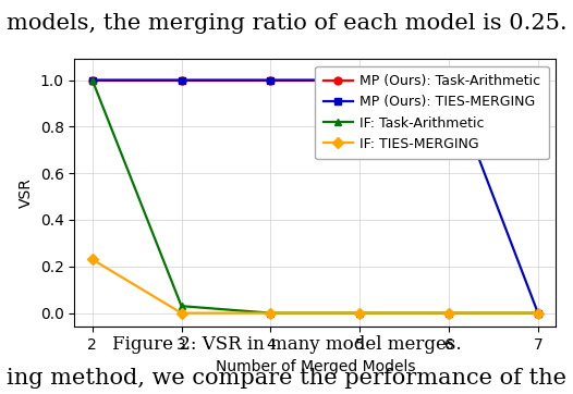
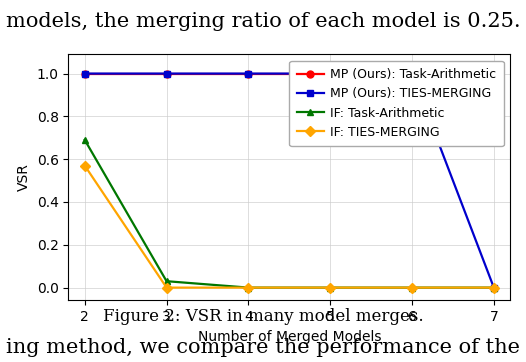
IF: Task-Arithmetic/2: 1.00 -> 0.69
IF: TIES-MERGING/2: 0.23 -> 0.57
